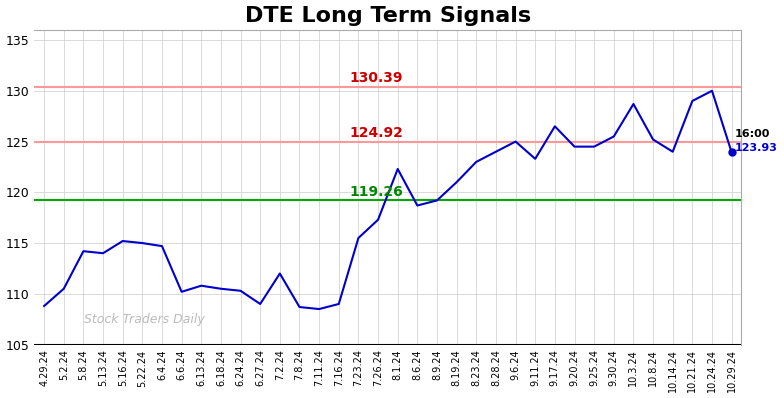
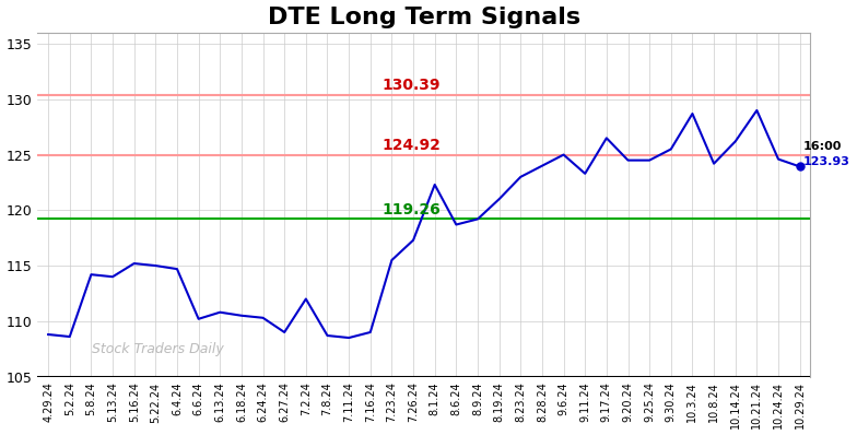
5.2.24: 110.5 -> 108.6
10.8.24: 125.2 -> 124.2
10.14.24: 124.0 -> 126.2
10.24.24: 130.0 -> 124.6
